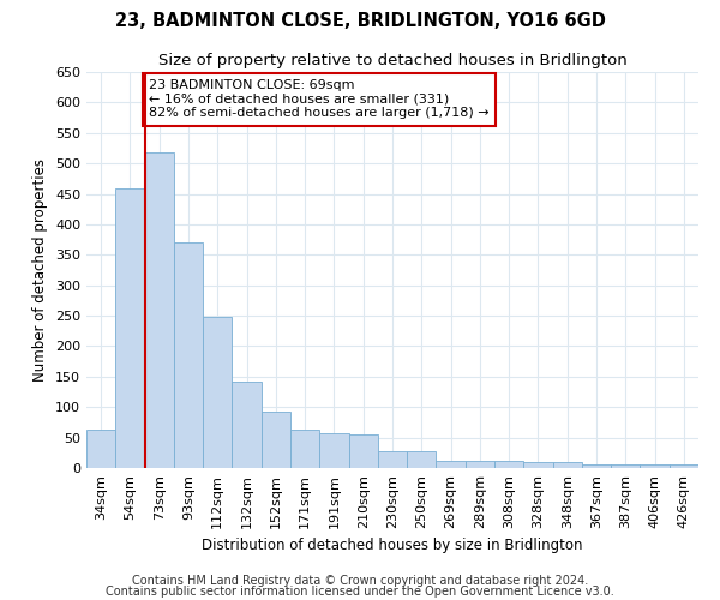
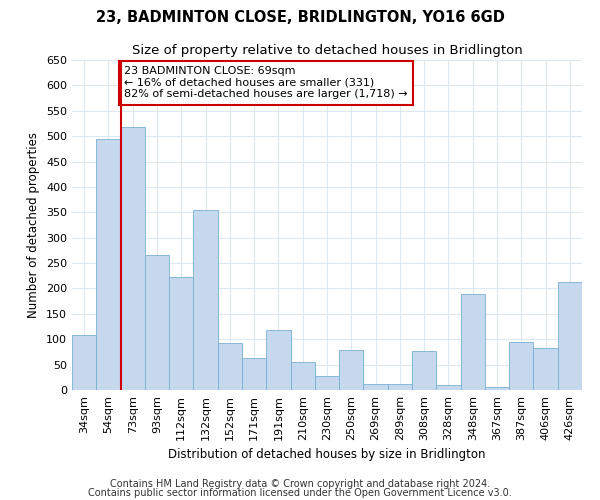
34sqm: 63 -> 108
54sqm: 458 -> 494
93sqm: 370 -> 266
112sqm: 248 -> 222
132sqm: 141 -> 354
191sqm: 58 -> 118
250sqm: 27 -> 78
308sqm: 12 -> 76
348sqm: 9 -> 190
387sqm: 6 -> 94
406sqm: 5 -> 82
426sqm: 5 -> 212
